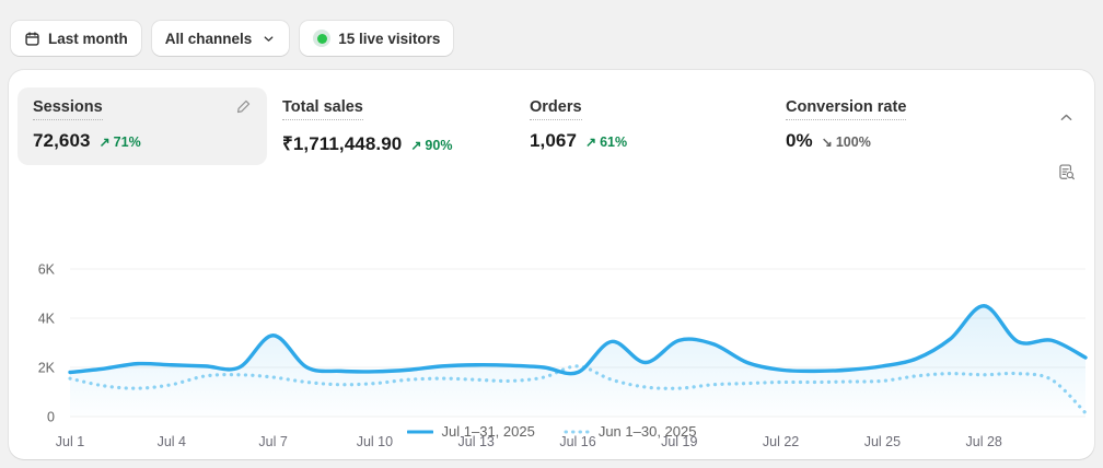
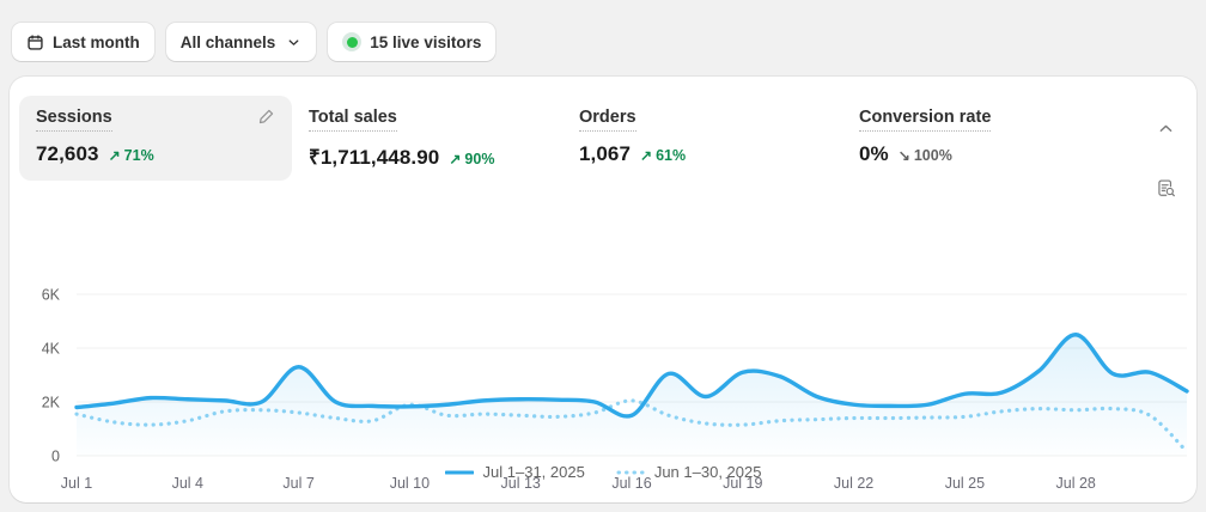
Jun 1–30, 2025/Jul 10: 1.4K -> 1.9K
Jul 1–31, 2025/Jul 16: 1.8K -> 1.5K
Jul 1–31, 2025/Jul 25: 2.0K -> 2.3K
